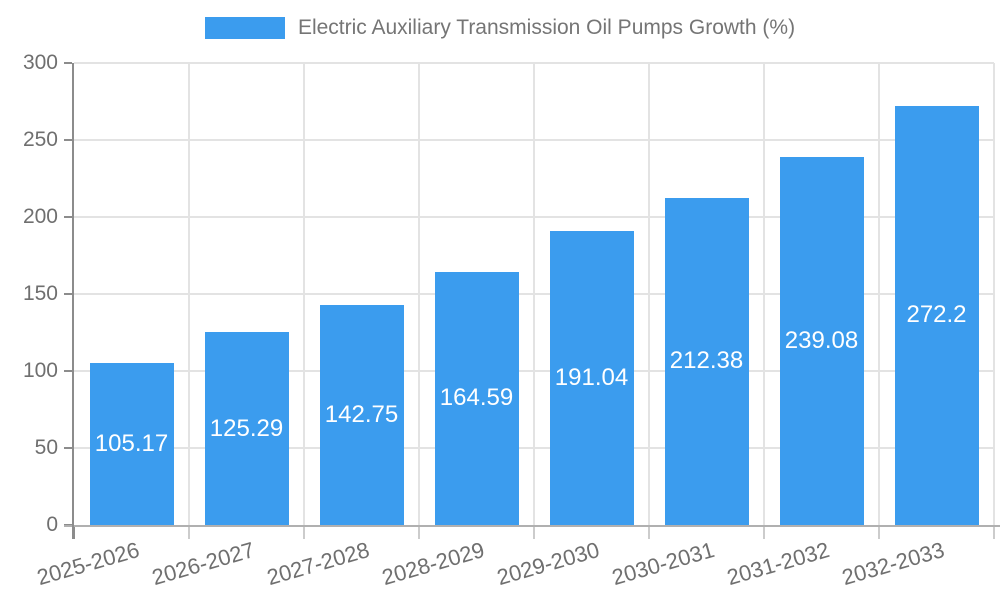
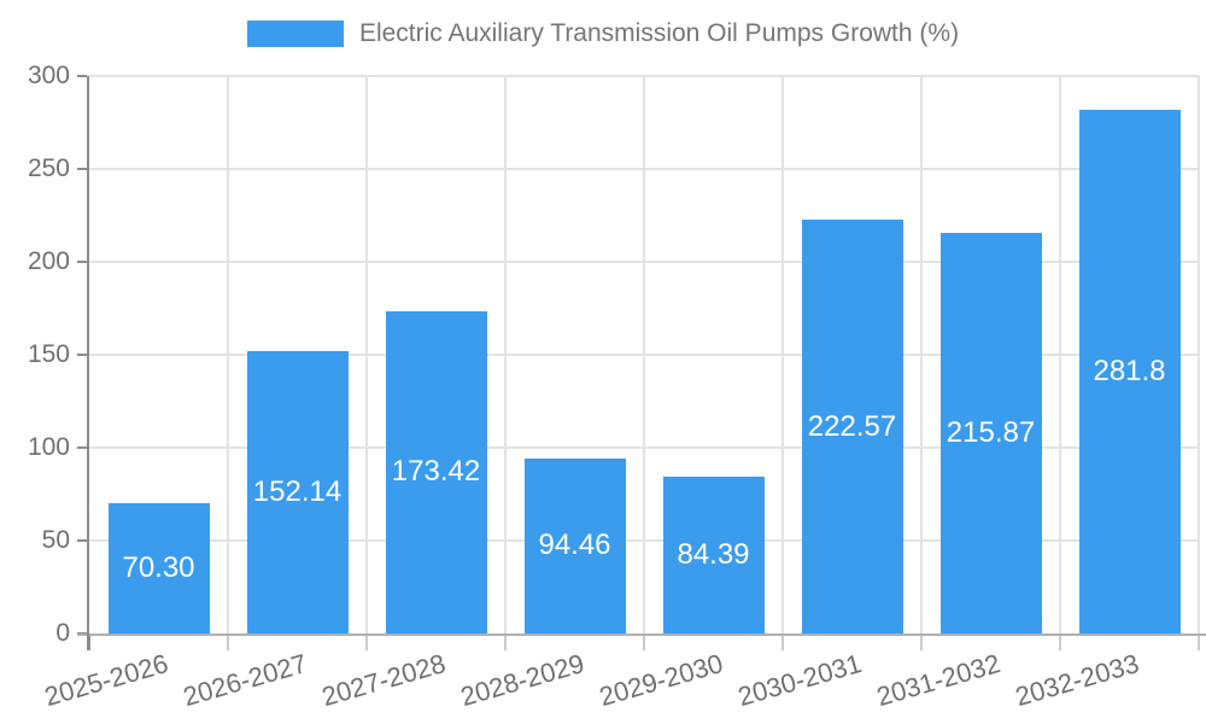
2025-2026: 105.17 -> 70.30
2026-2027: 125.29 -> 152.14
2027-2028: 142.75 -> 173.42
2028-2029: 164.59 -> 94.46
2029-2030: 191.04 -> 84.39
2030-2031: 212.38 -> 222.57
2031-2032: 239.08 -> 215.87
2032-2033: 272.2 -> 281.8
